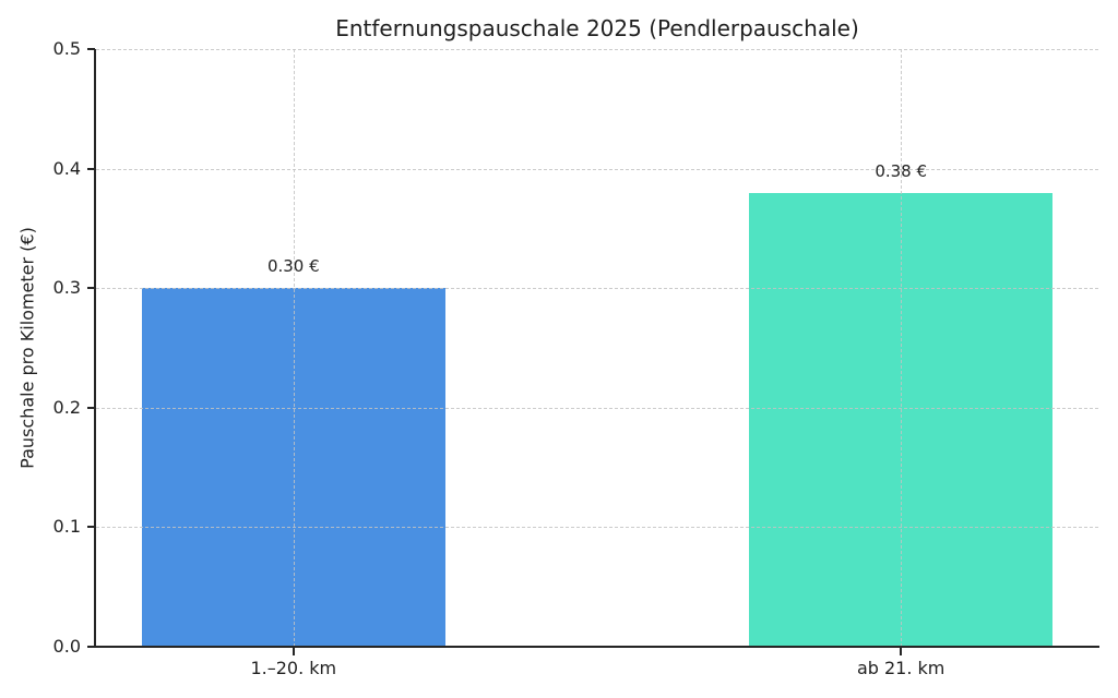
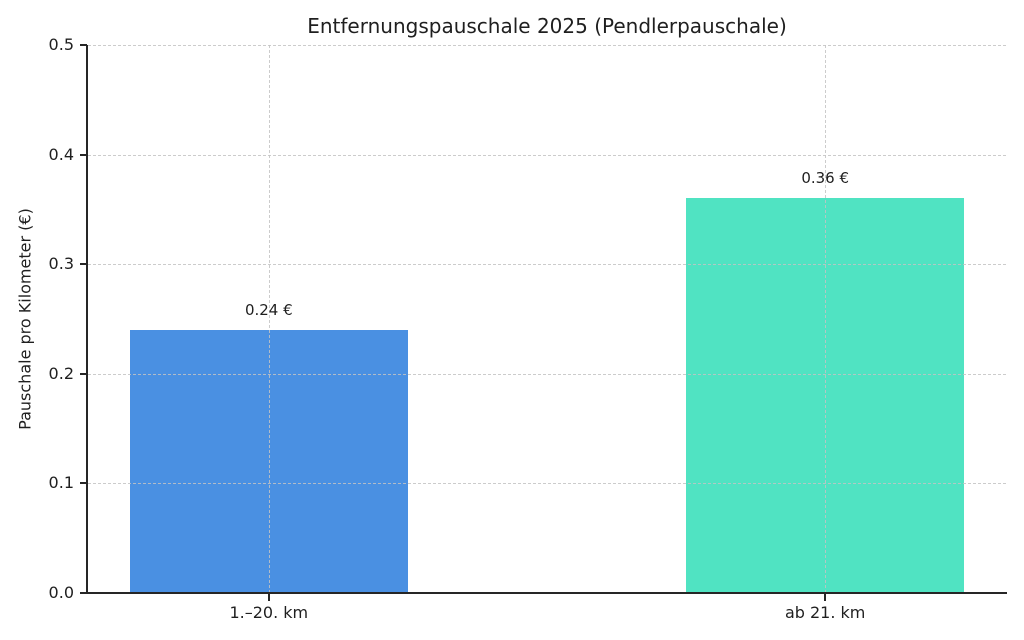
1.–20. km: 0.30 -> 0.24
ab 21. km: 0.38 -> 0.36
